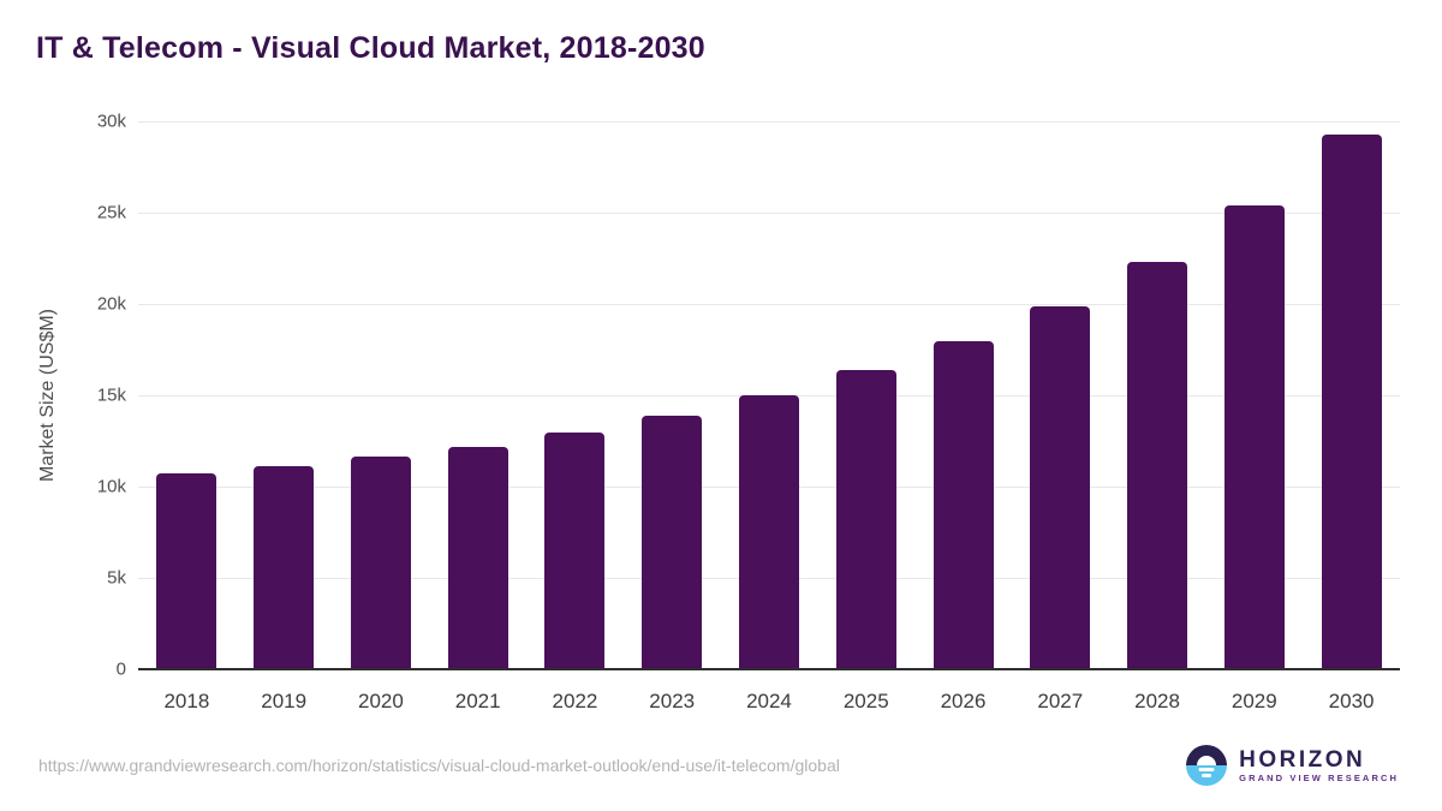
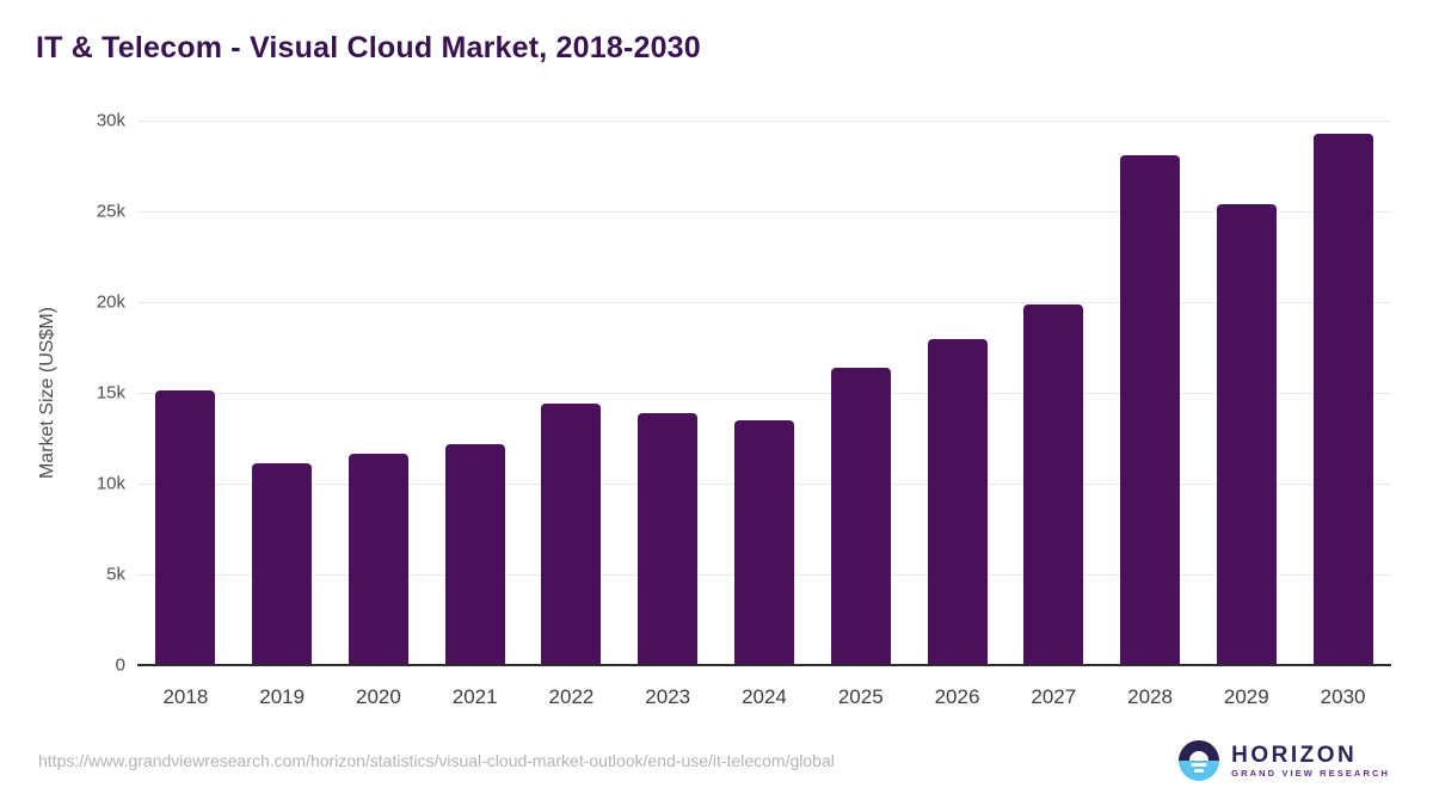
2018: 10.7k -> 15.1k
2022: 13.0k -> 14.4k
2024: 15.0k -> 13.5k
2028: 22.3k -> 28.1k
